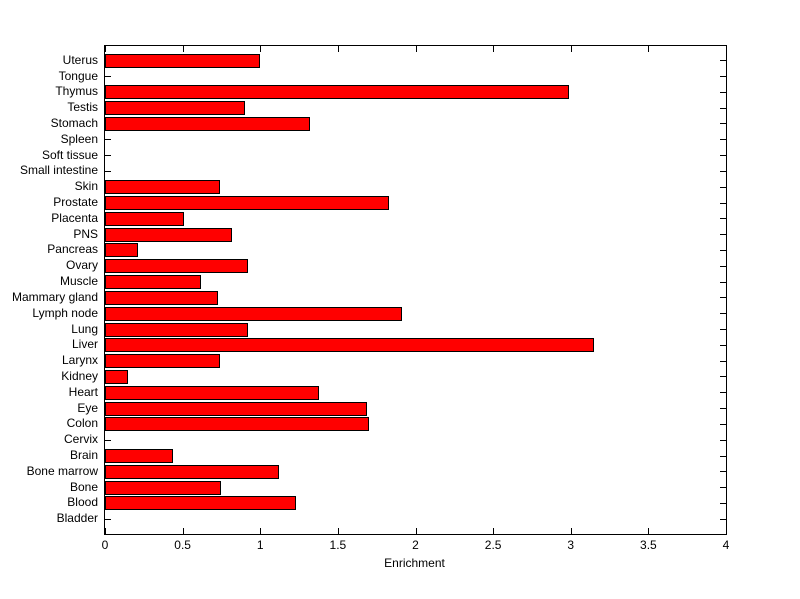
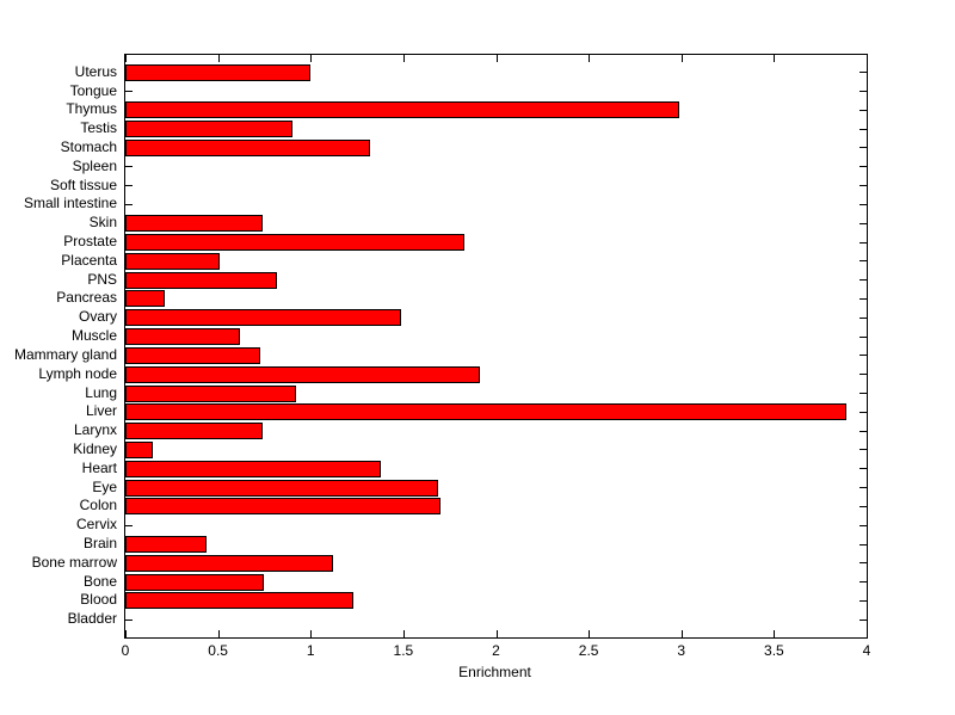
Ovary: 0.92 -> 1.49
Liver: 3.15 -> 3.89
